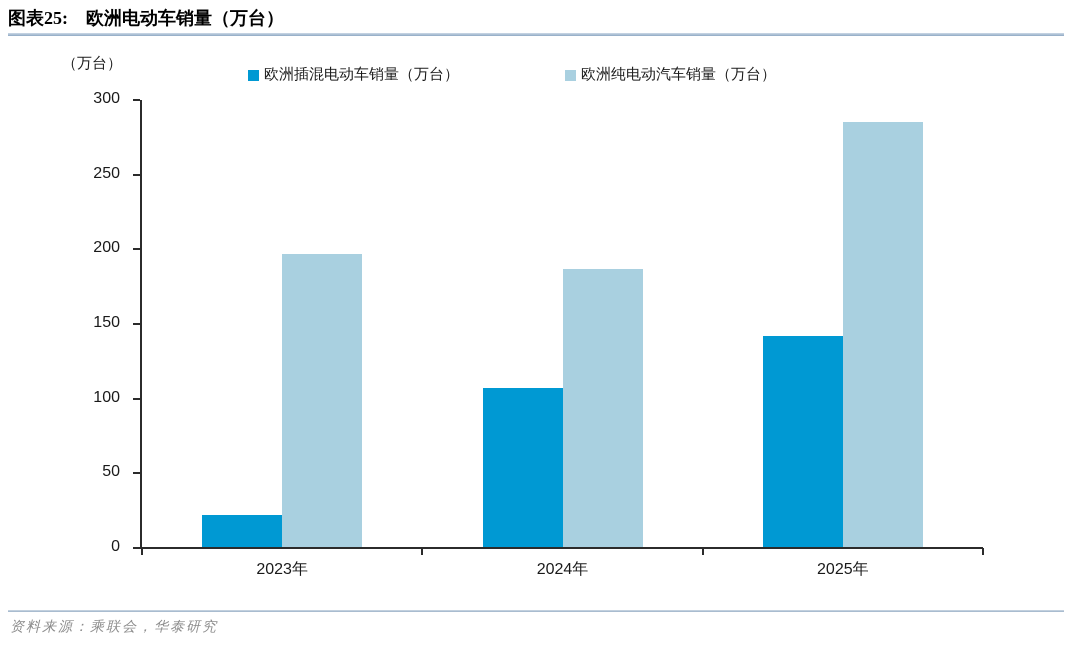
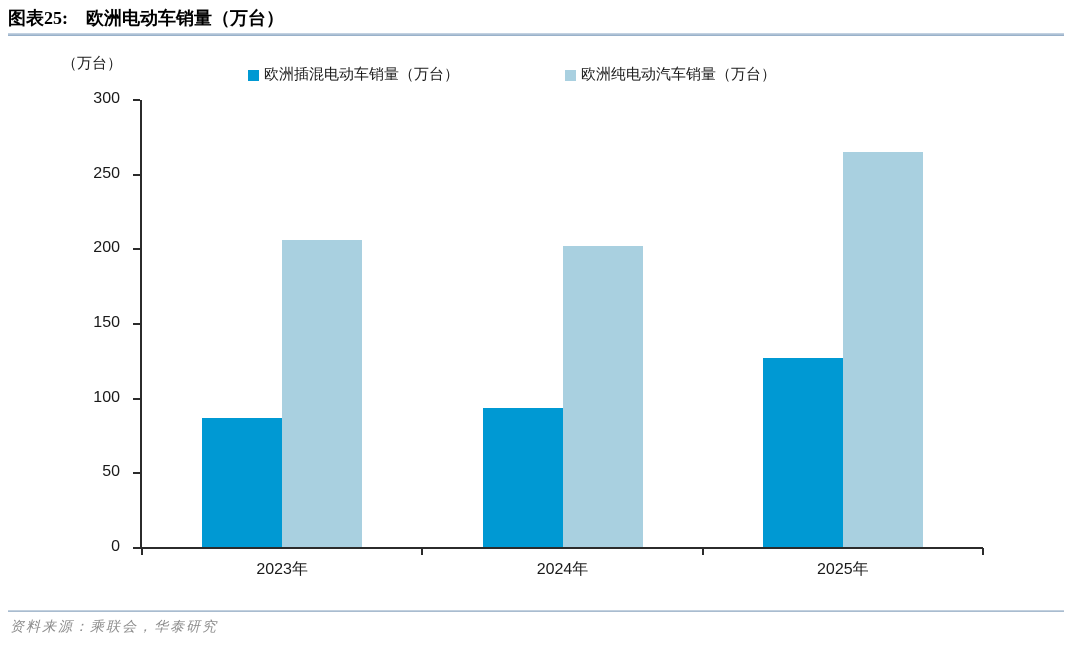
欧洲插混电动车销量（万台）/2023年: 22 -> 87
欧洲纯电动汽车销量（万台）/2023年: 197 -> 206
欧洲插混电动车销量（万台）/2024年: 107 -> 94
欧洲纯电动汽车销量（万台）/2024年: 187 -> 202
欧洲插混电动车销量（万台）/2025年: 142 -> 127
欧洲纯电动汽车销量（万台）/2025年: 285 -> 265
